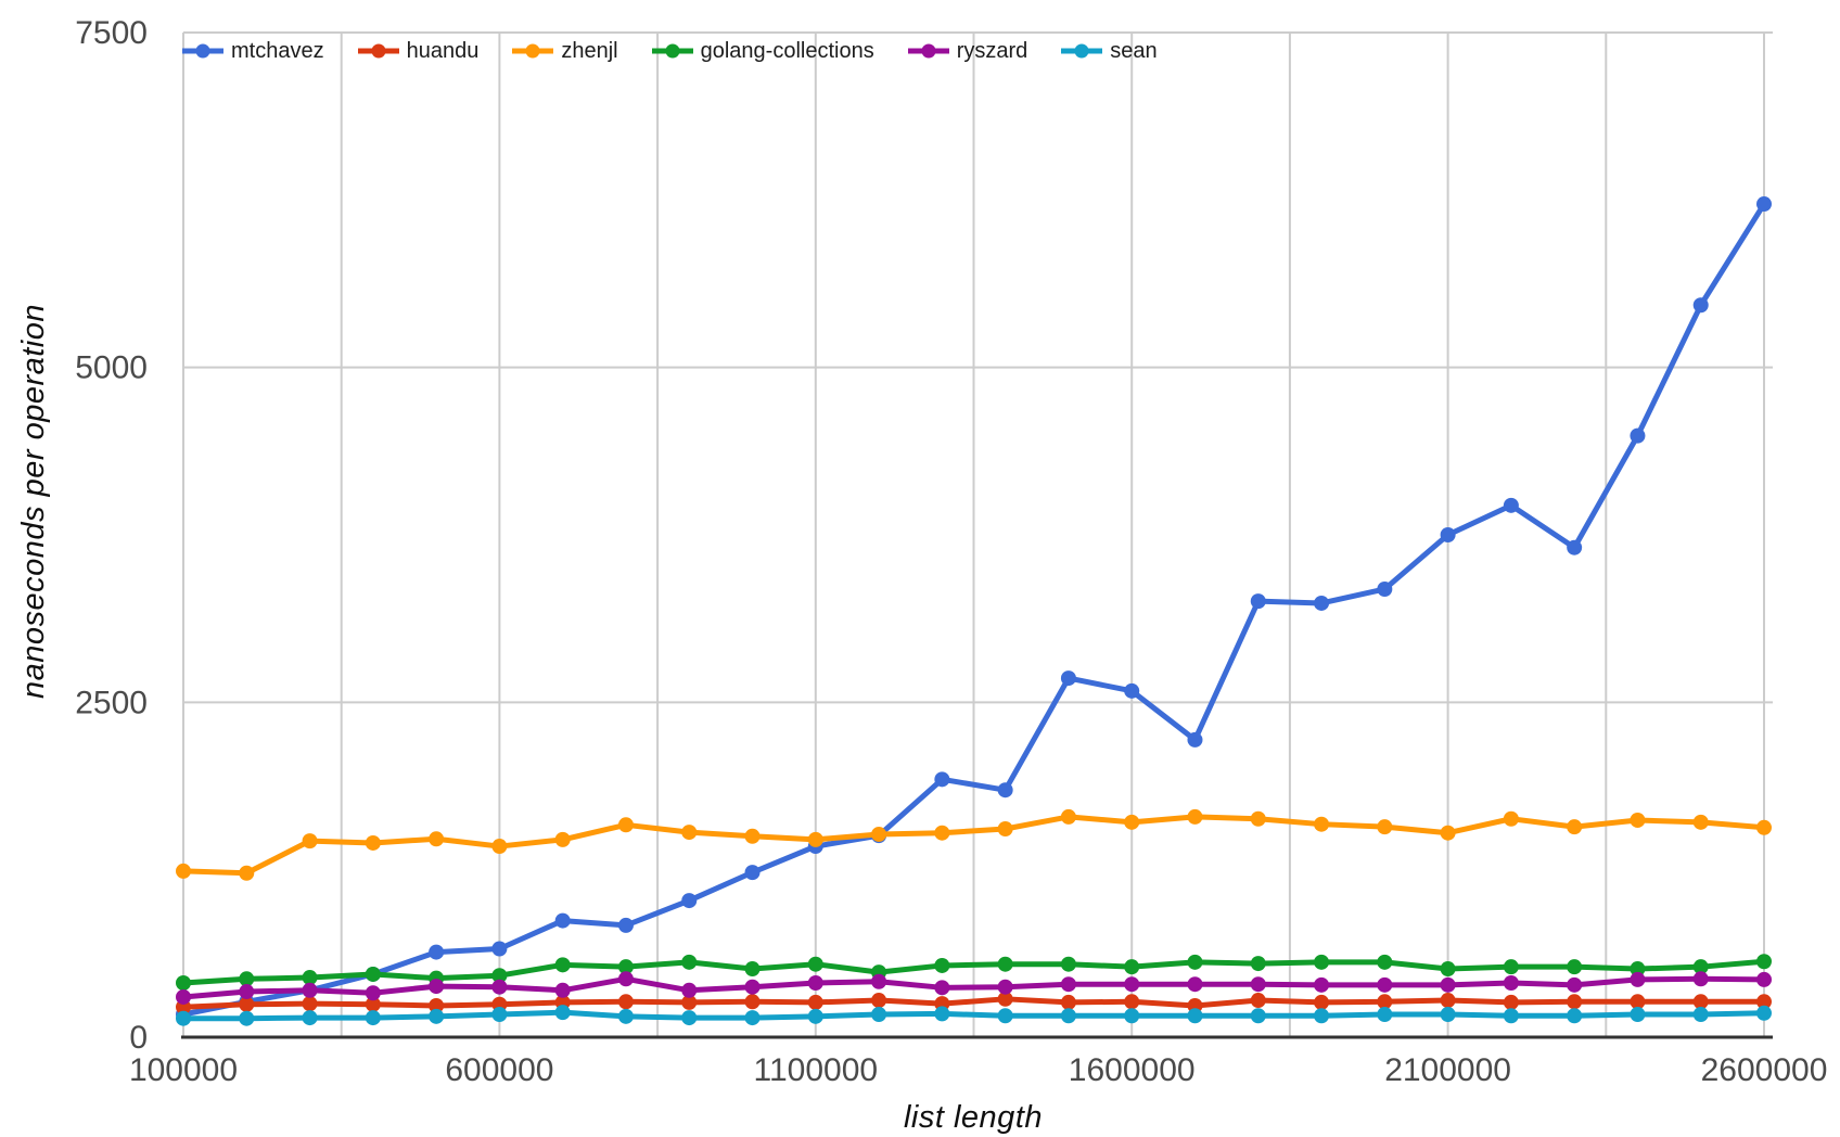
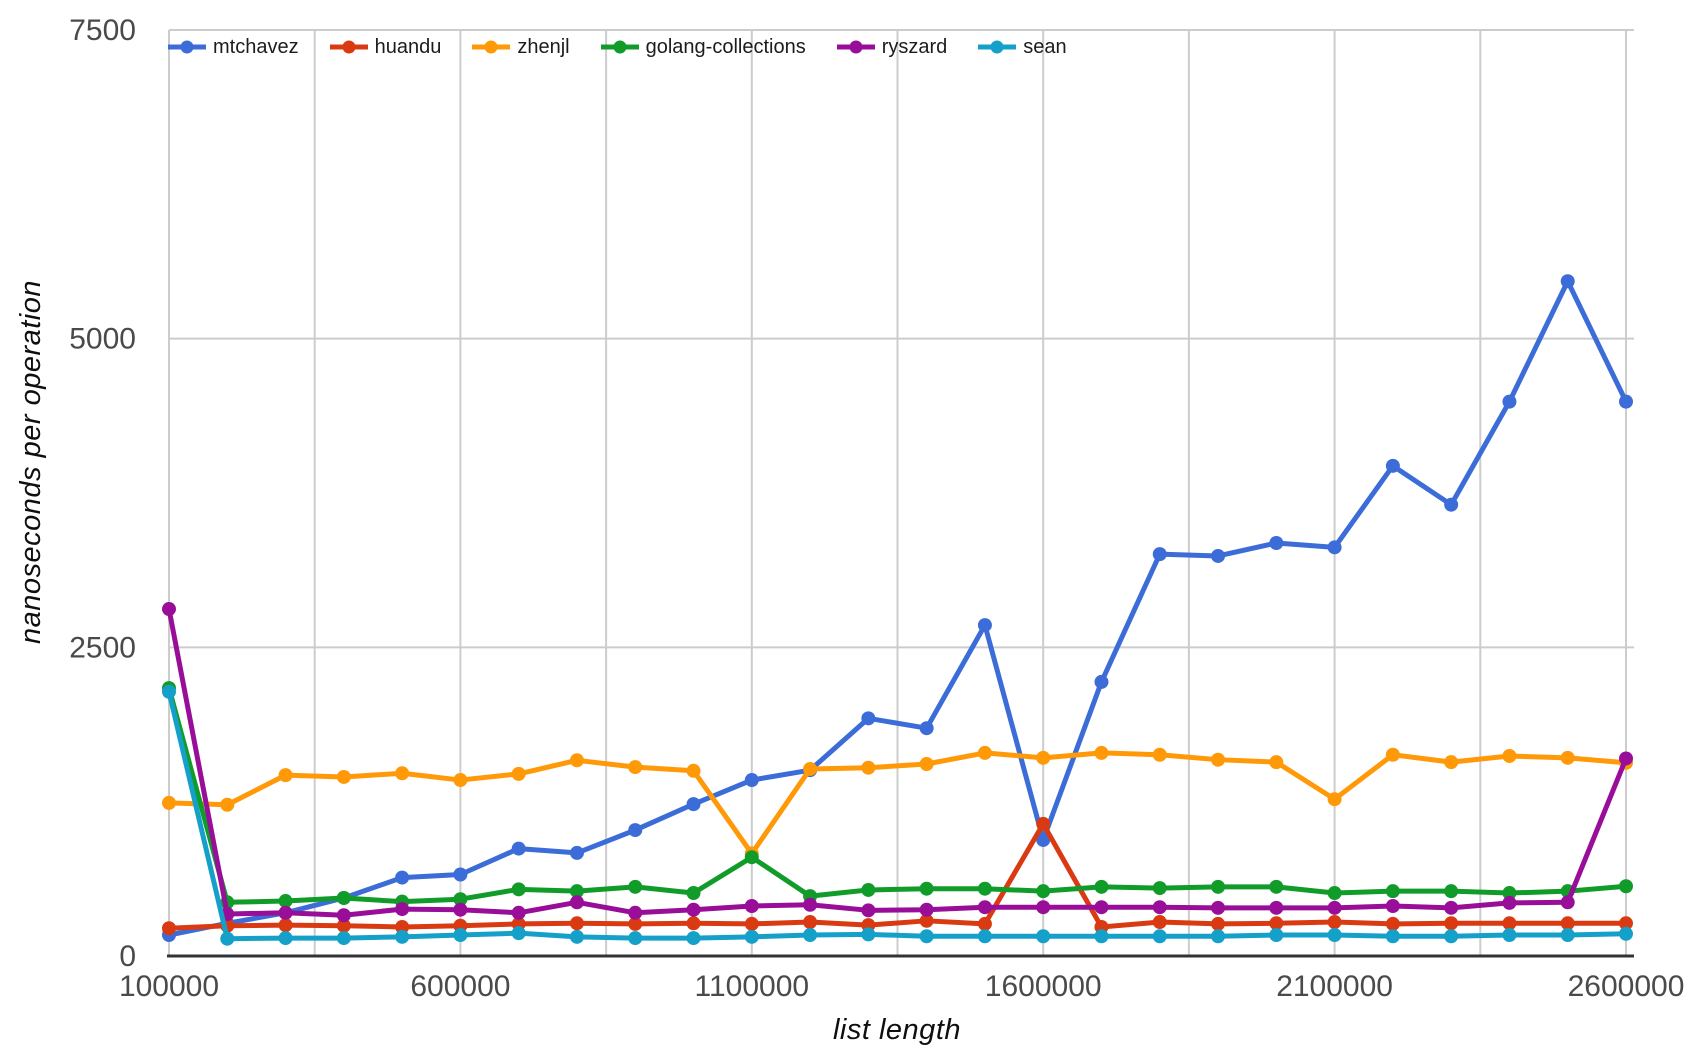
golang-collections/100000: 400 -> 2170
ryszard/100000: 300 -> 2810
sean/100000: 140 -> 2140
zhenjl/1100000: 1480 -> 830
golang-collections/1100000: 540 -> 800
mtchavez/1600000: 2580 -> 940
huandu/1600000: 260 -> 1070
mtchavez/2100000: 3750 -> 3310
zhenjl/2100000: 1520 -> 1270
mtchavez/2600000: 6220 -> 4490
ryszard/2600000: 430 -> 1600
